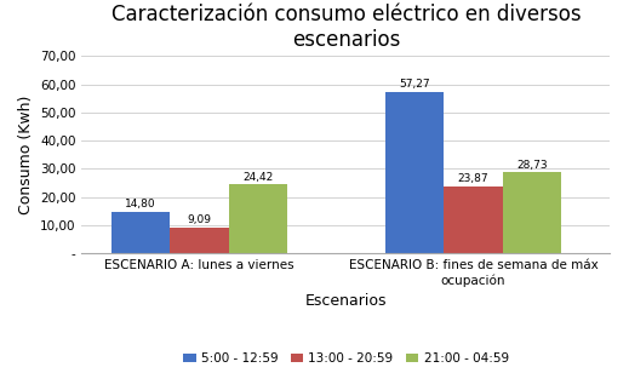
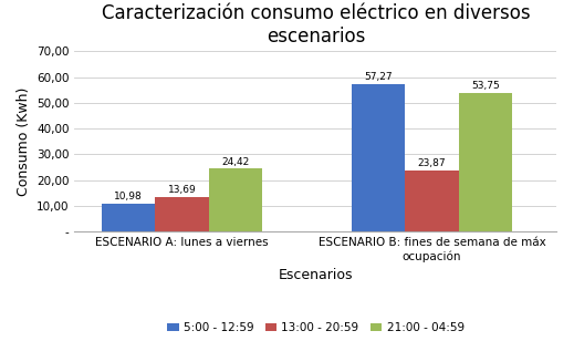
5:00 - 12:59/ESCENARIO A: lunes a viernes: 14,80 -> 10,98
13:00 - 20:59/ESCENARIO A: lunes a viernes: 9,09 -> 13,69
21:00 - 04:59/ESCENARIO B: fines de semana de máx ocupación: 28,73 -> 53,75
